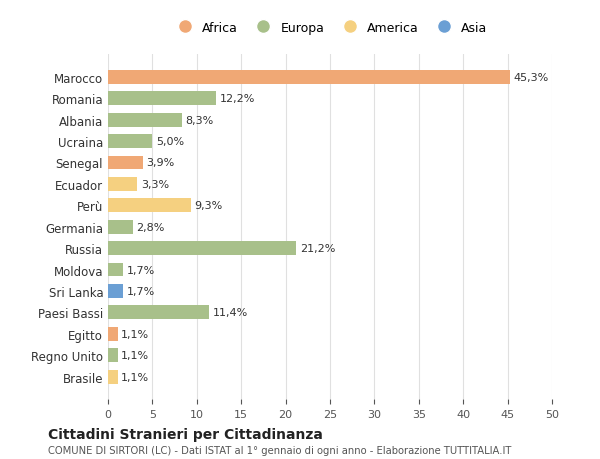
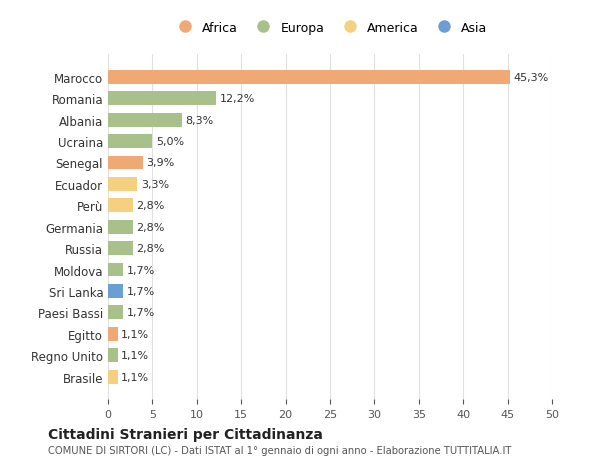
Perù: 9,3% -> 2,8%
Russia: 21,2% -> 2,8%
Paesi Bassi: 11,4% -> 1,7%
